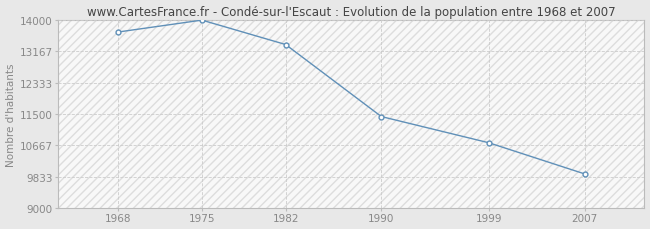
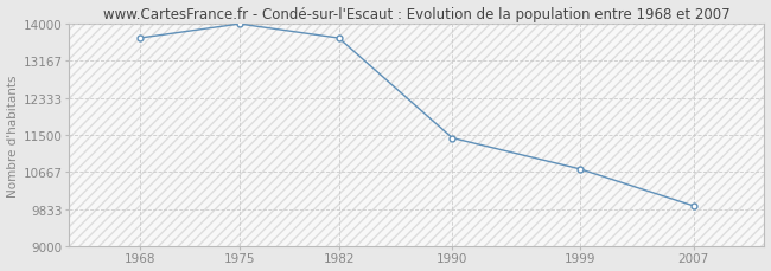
1982: 13350 -> 13680
